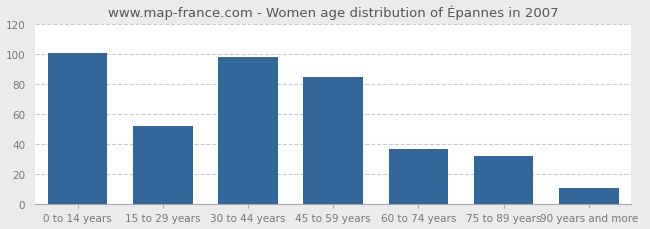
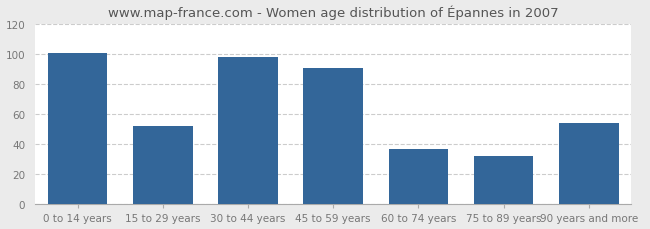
45 to 59 years: 85 -> 91
90 years and more: 11 -> 54
